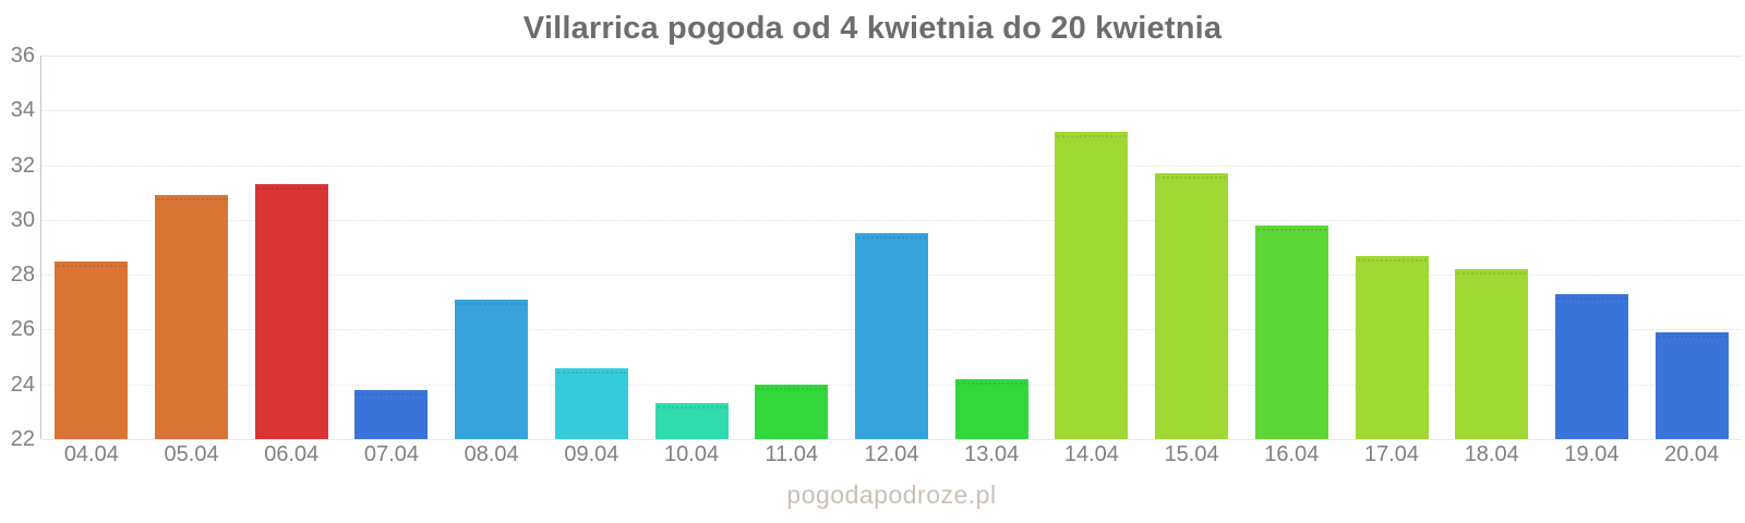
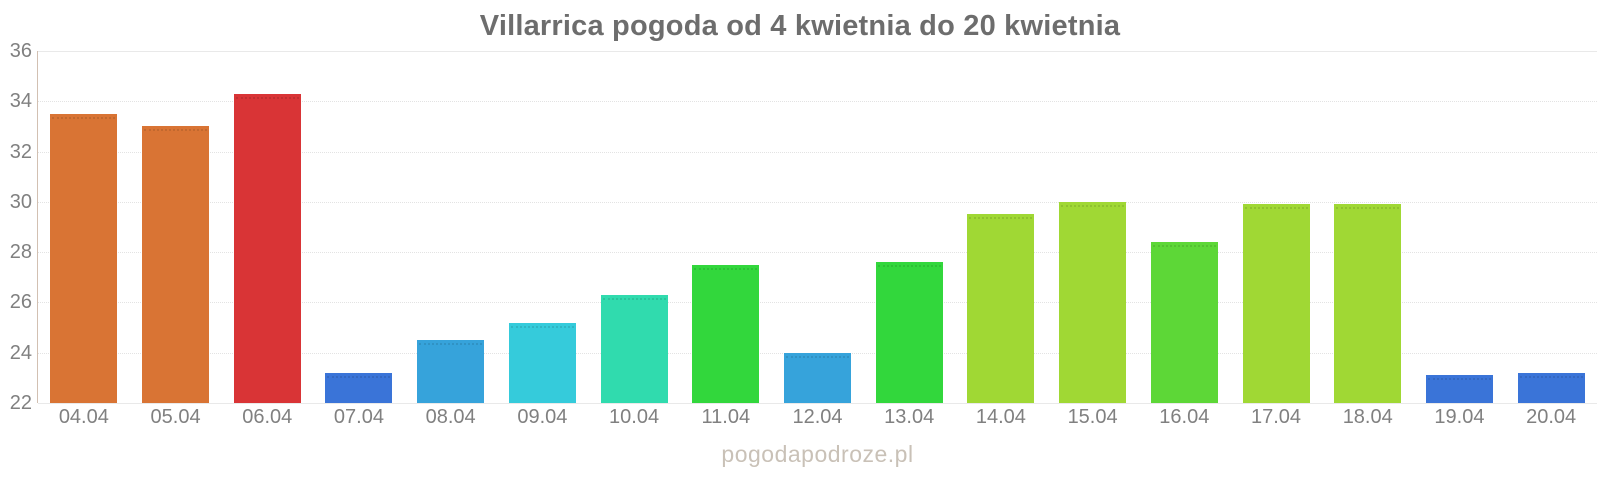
04.04: 28.5 -> 33.5
05.04: 30.9 -> 33.0
06.04: 31.3 -> 34.3
07.04: 23.8 -> 23.2
08.04: 27.1 -> 24.5
09.04: 24.6 -> 25.2
10.04: 23.3 -> 26.3
11.04: 24.0 -> 27.5
12.04: 29.5 -> 24.0
13.04: 24.2 -> 27.6
14.04: 33.2 -> 29.5
15.04: 31.7 -> 30.0
16.04: 29.8 -> 28.4
17.04: 28.7 -> 29.9
18.04: 28.2 -> 29.9
19.04: 27.3 -> 23.1
20.04: 25.9 -> 23.2
